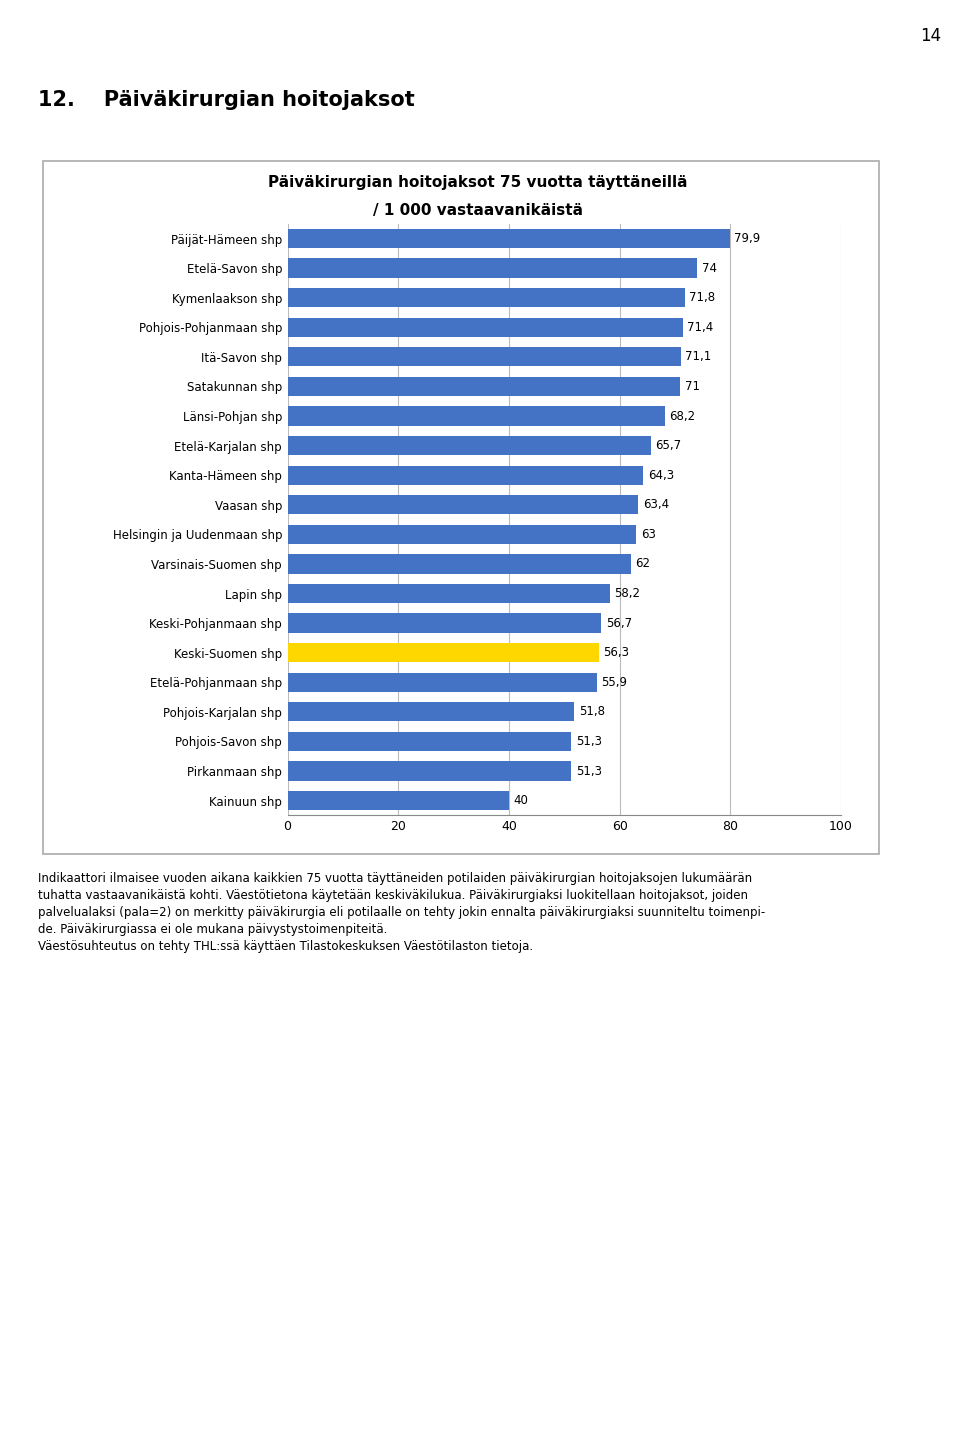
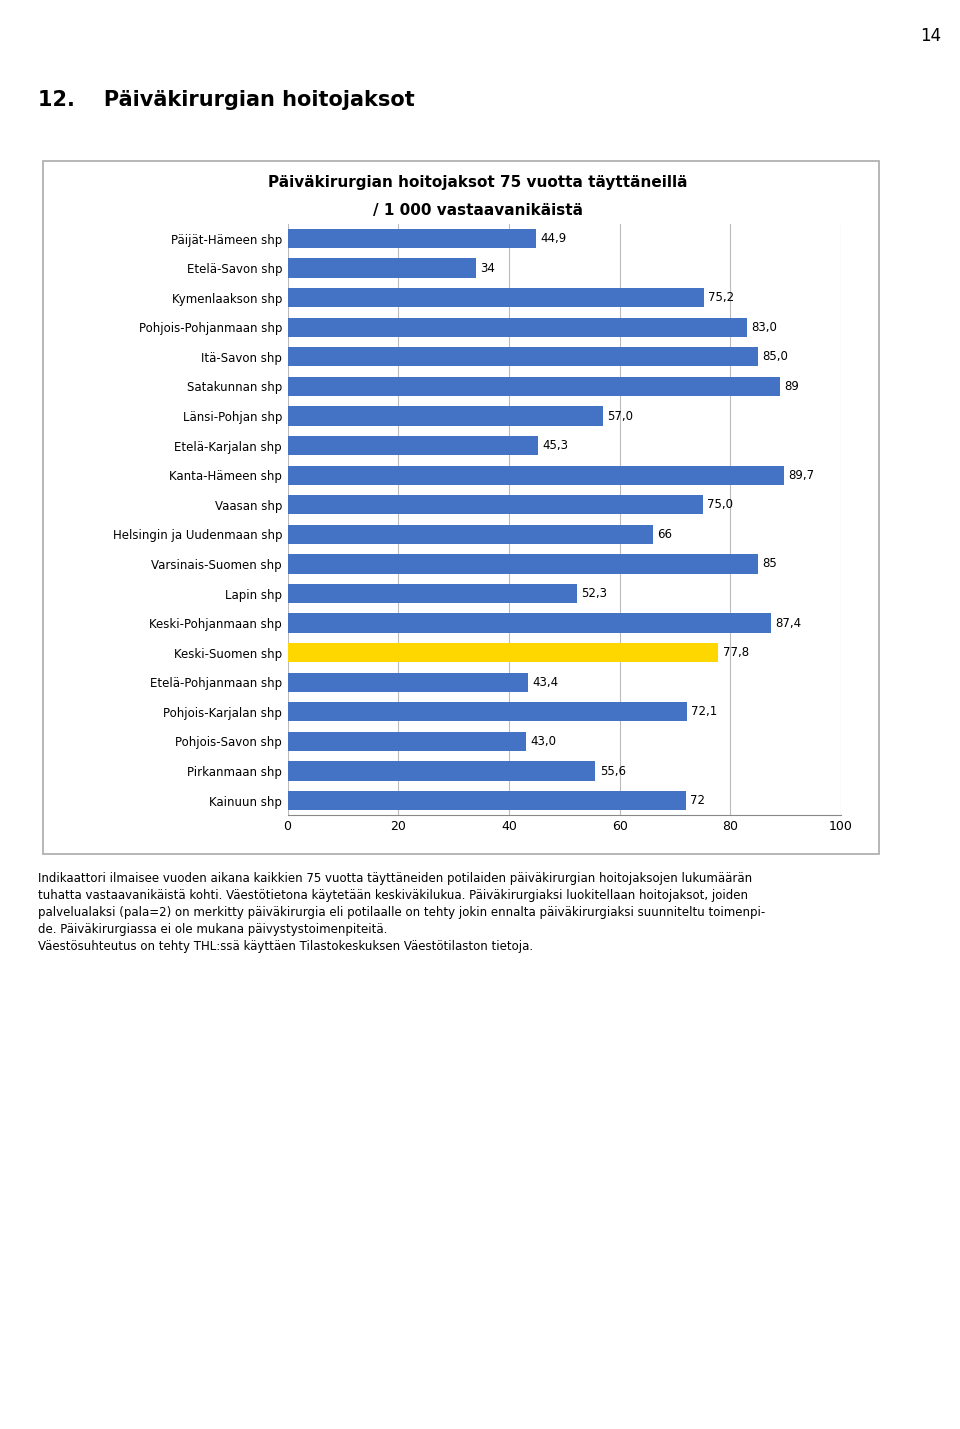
Päijät-Hämeen shp: 79,9 -> 44,9
Etelä-Savon shp: 74 -> 34
Kymenlaakson shp: 71,8 -> 75,2
Pohjois-Pohjanmaan shp: 71,4 -> 83,0
Itä-Savon shp: 71,1 -> 85,0
Satakunnan shp: 71 -> 89
Länsi-Pohjan shp: 68,2 -> 57,0
Etelä-Karjalan shp: 65,7 -> 45,3
Kanta-Hämeen shp: 64,3 -> 89,7
Vaasan shp: 63,4 -> 75,0
Helsingin ja Uudenmaan shp: 63 -> 66
Varsinais-Suomen shp: 62 -> 85
Lapin shp: 58,2 -> 52,3
Keski-Pohjanmaan shp: 56,7 -> 87,4
Keski-Suomen shp: 56,3 -> 77,8
Etelä-Pohjanmaan shp: 55,9 -> 43,4
Pohjois-Karjalan shp: 51,8 -> 72,1
Pohjois-Savon shp: 51,3 -> 43,0
Pirkanmaan shp: 51,3 -> 55,6
Kainuun shp: 40 -> 72
